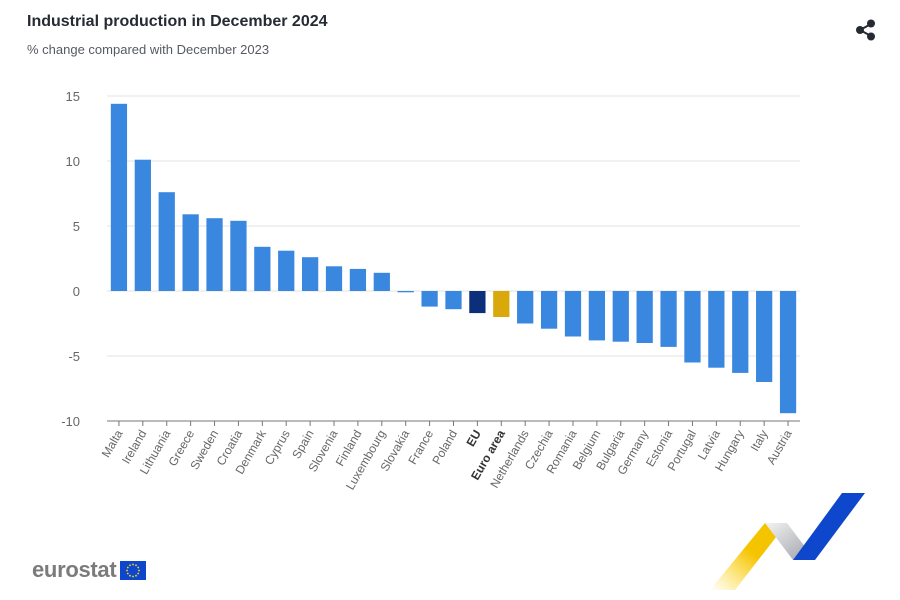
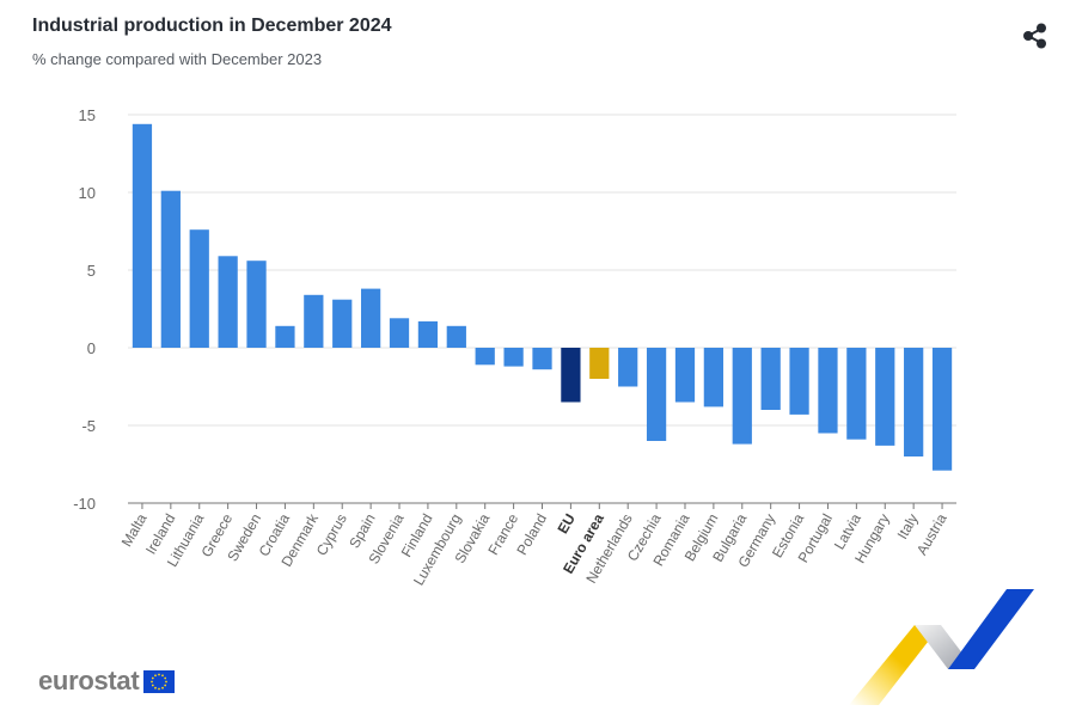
Croatia: 5.4 -> 1.4
Spain: 2.6 -> 3.8
Slovakia: -0.1 -> -1.1
EU: -1.7 -> -3.5
Czechia: -2.9 -> -6.0
Bulgaria: -3.9 -> -6.2
Austria: -9.4 -> -7.9
